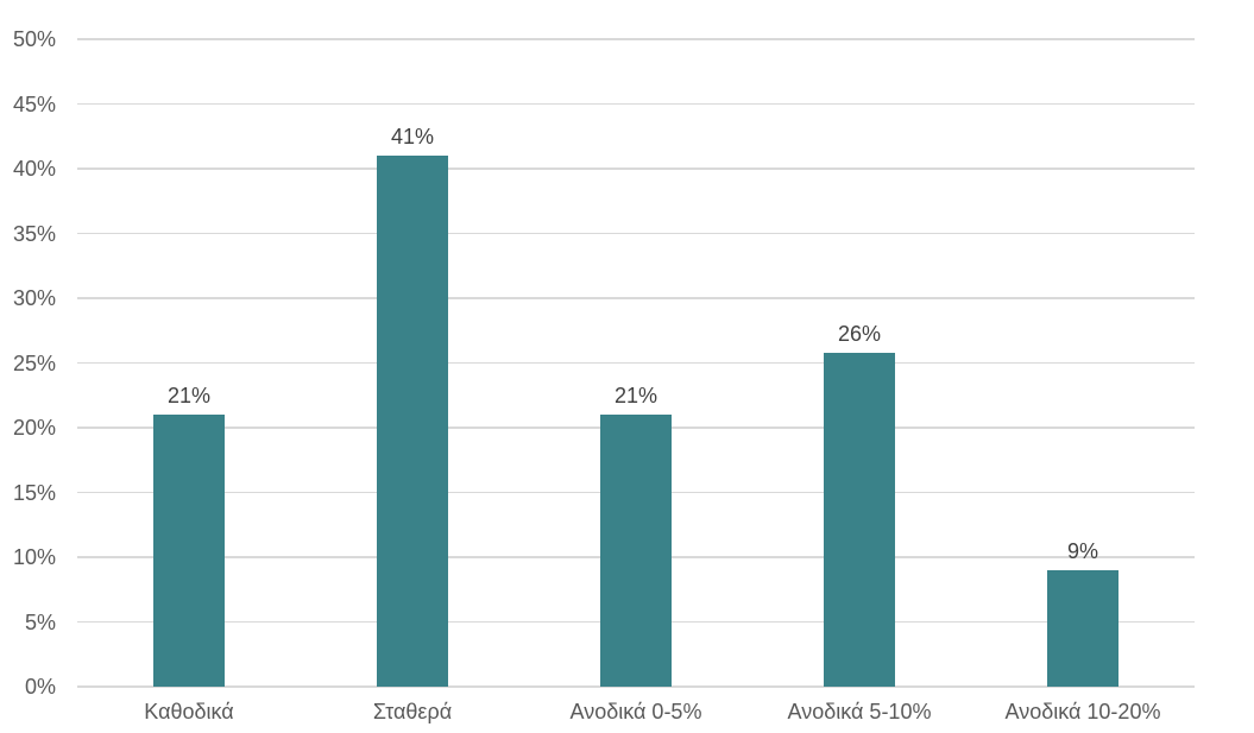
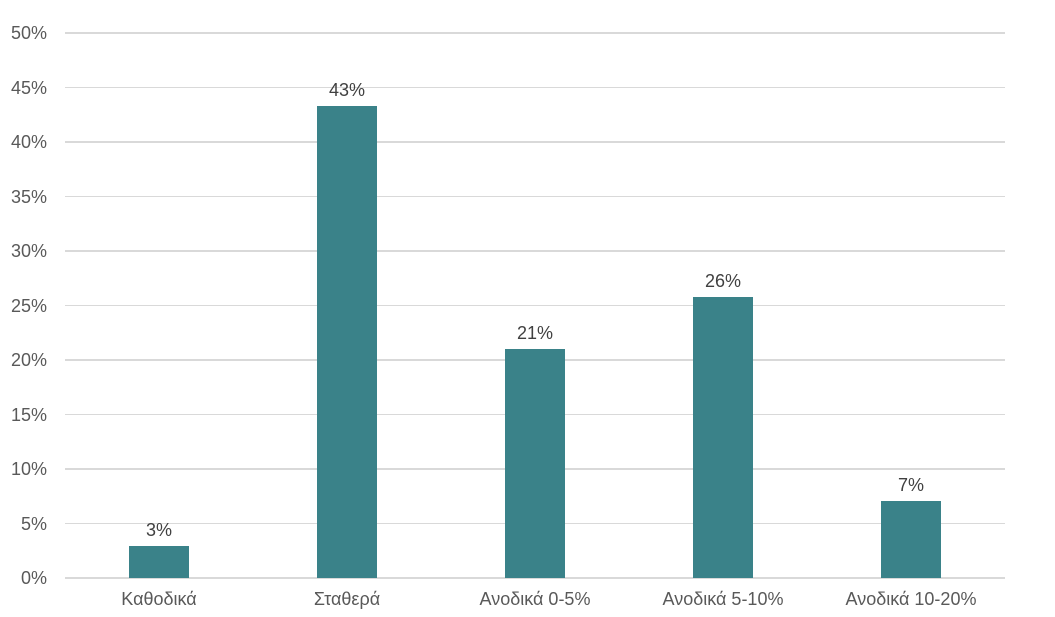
Καθοδικά: 21% -> 3%
Σταθερά: 41% -> 43%
Ανοδικά 10-20%: 9% -> 7%
